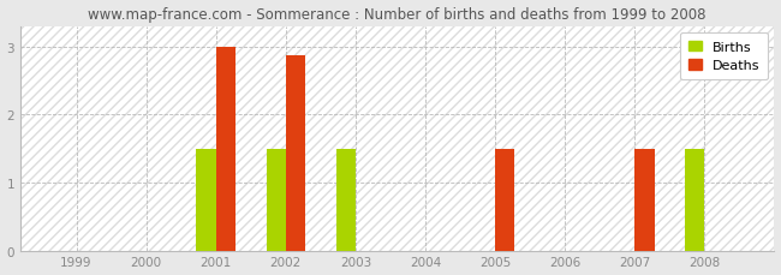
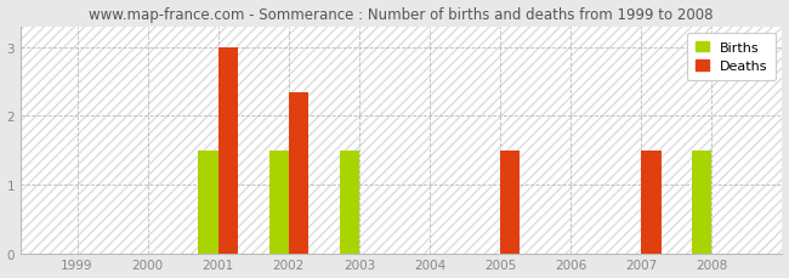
Deaths/2002: 2.86 -> 2.33
